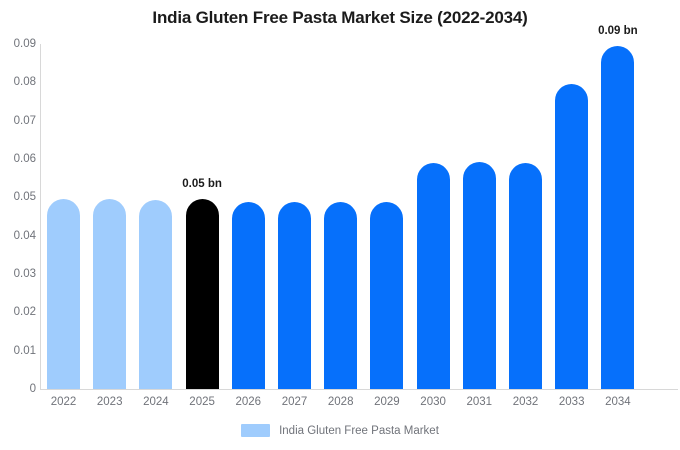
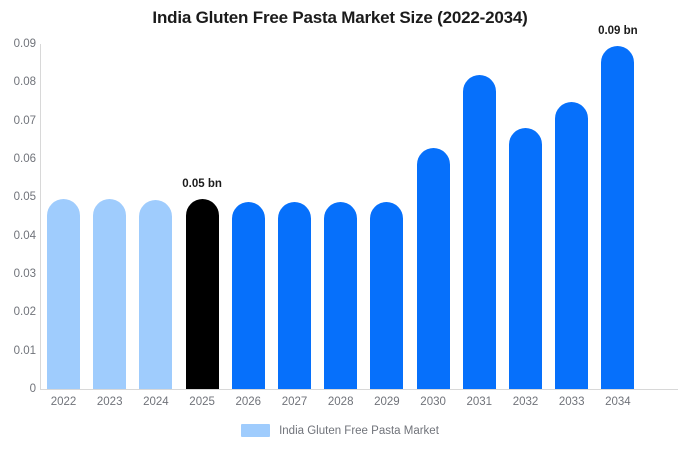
2030: 0.059 -> 0.063
2031: 0.059 -> 0.082
2032: 0.059 -> 0.068
2033: 0.080 -> 0.075
